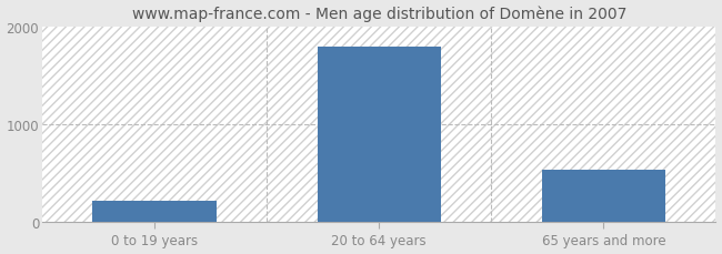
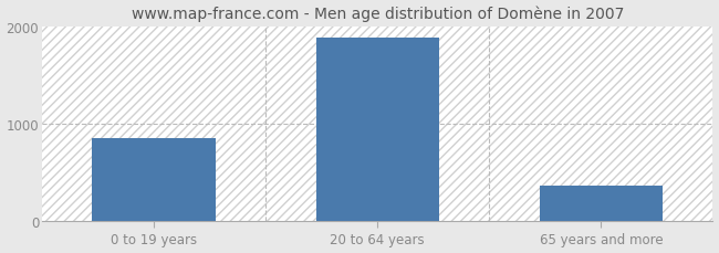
0 to 19 years: 220 -> 850
20 to 64 years: 1800 -> 1890
65 years and more: 540 -> 370
